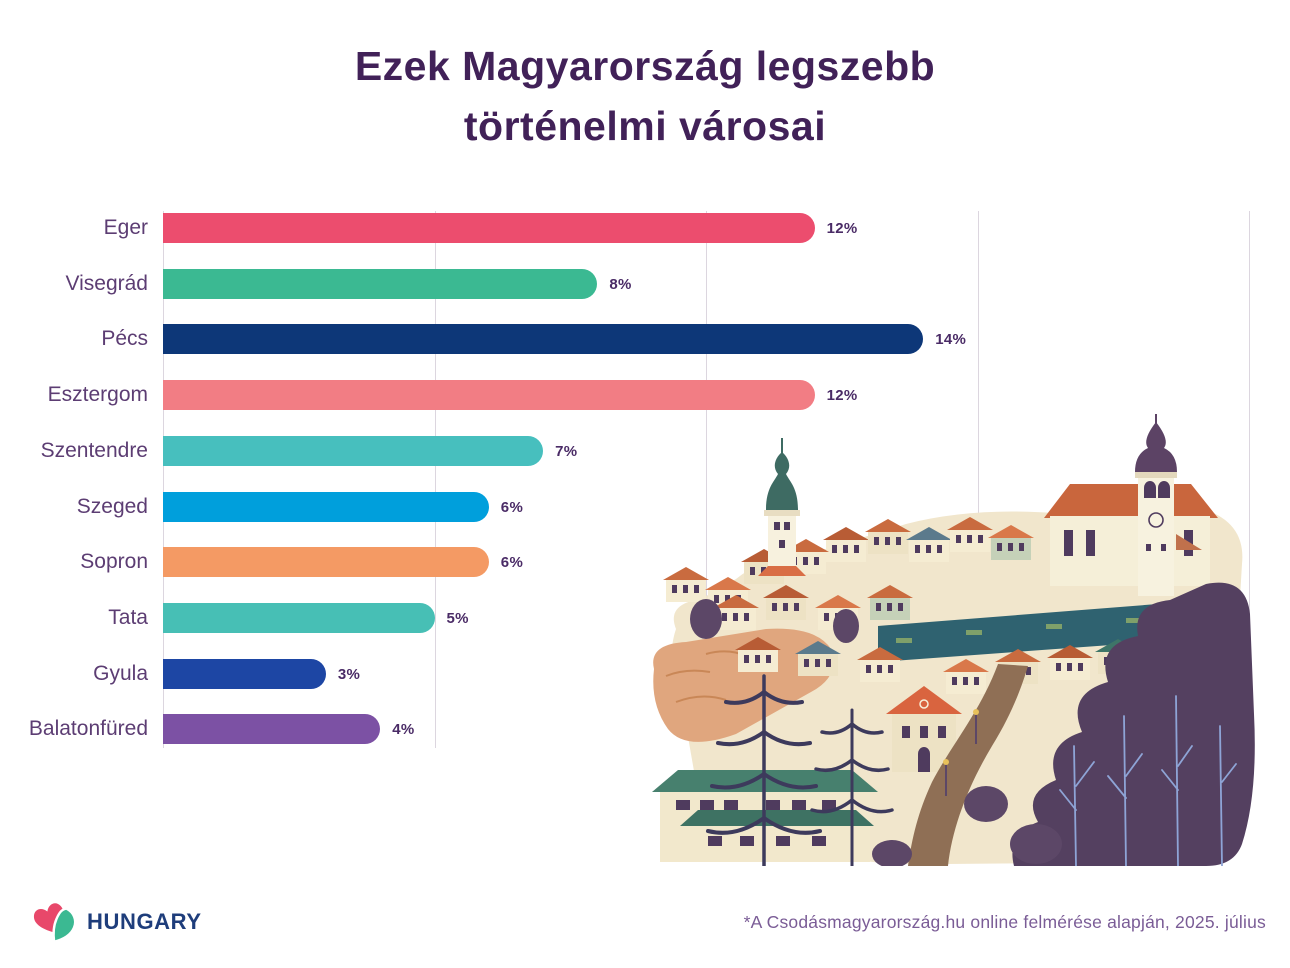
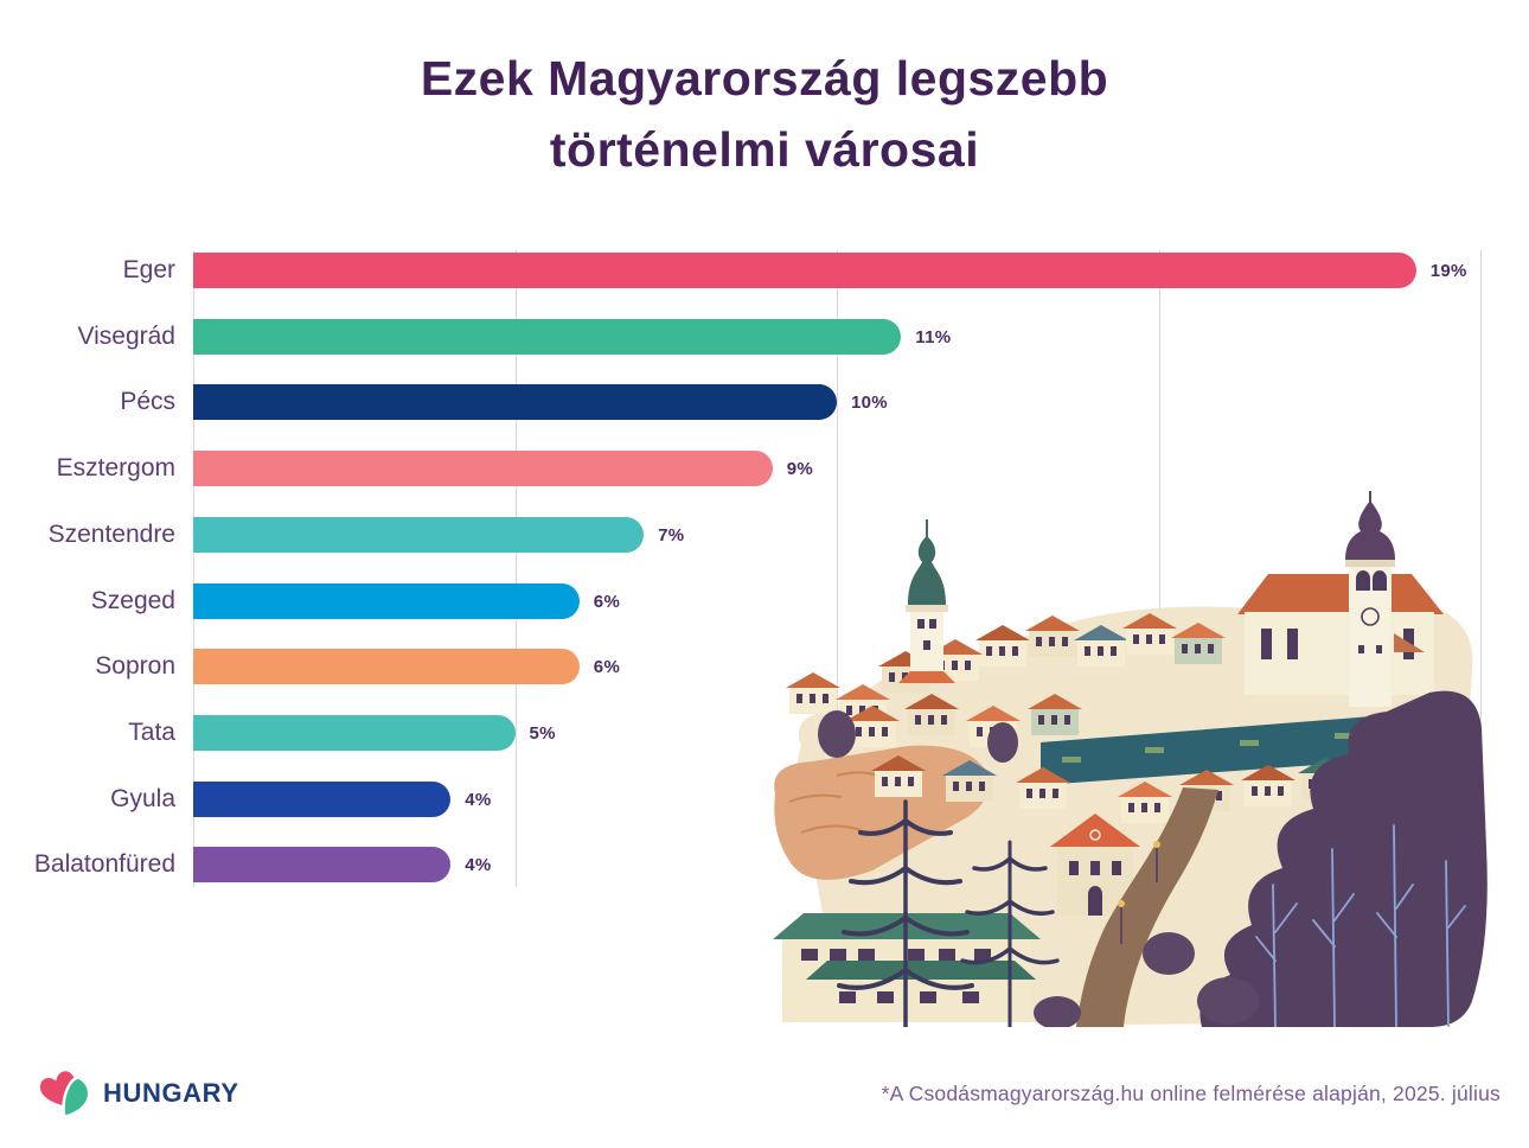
Eger: 12% -> 19%
Visegrád: 8% -> 11%
Pécs: 14% -> 10%
Esztergom: 12% -> 9%
Gyula: 3% -> 4%
